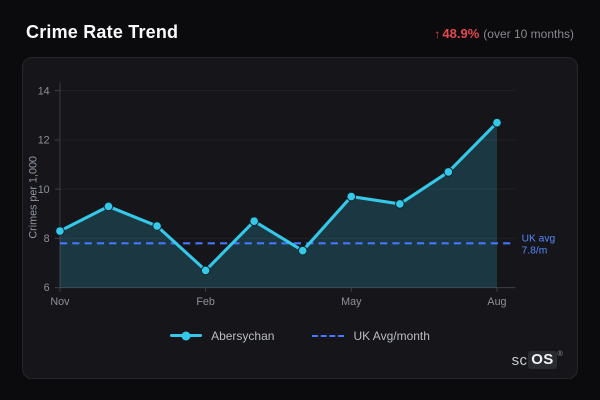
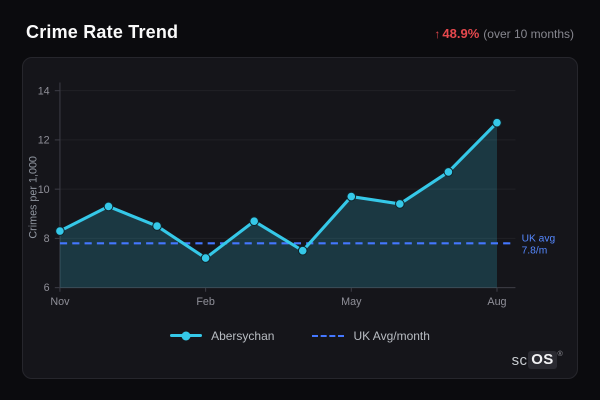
Feb: 6.7 -> 7.2
